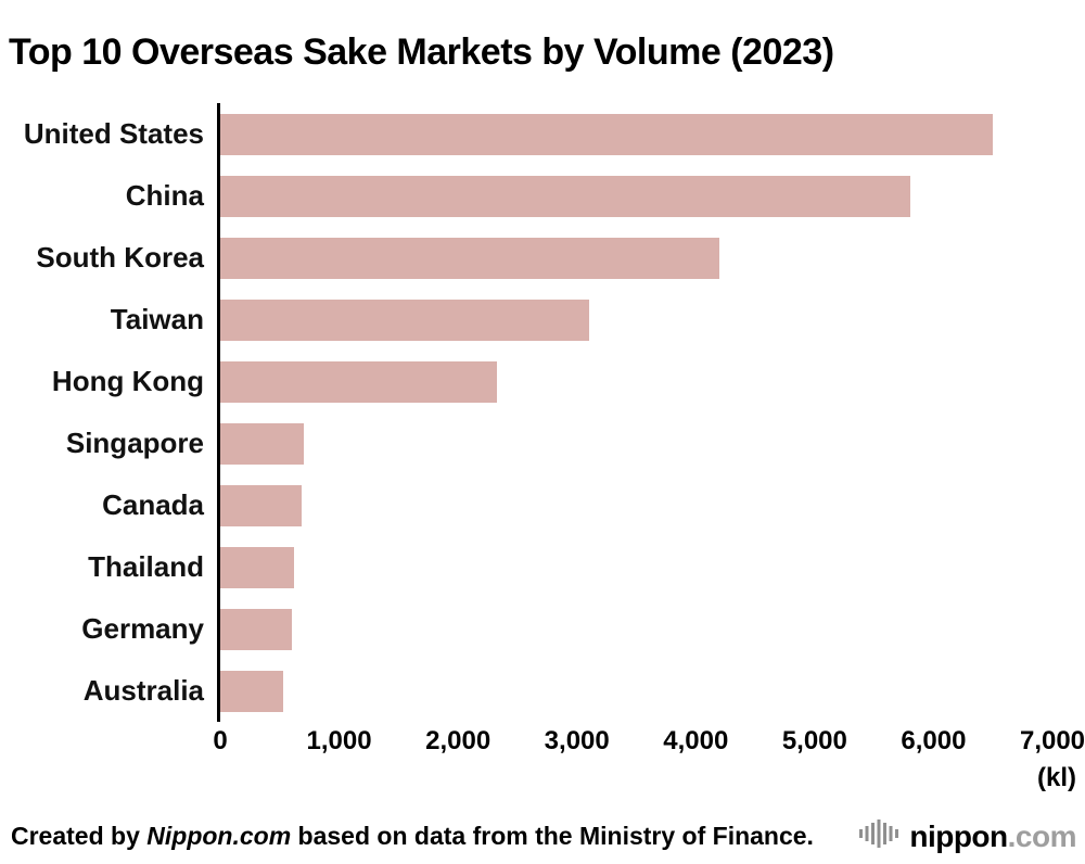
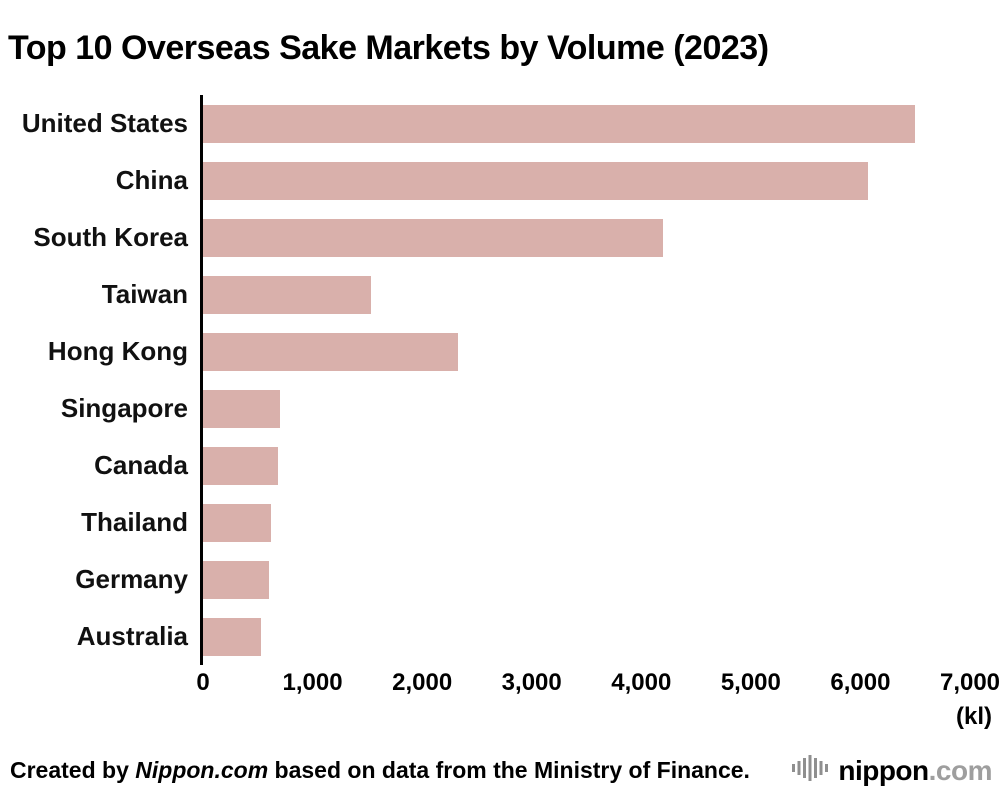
China: 5800 -> 6070
Taiwan: 3100 -> 1530
